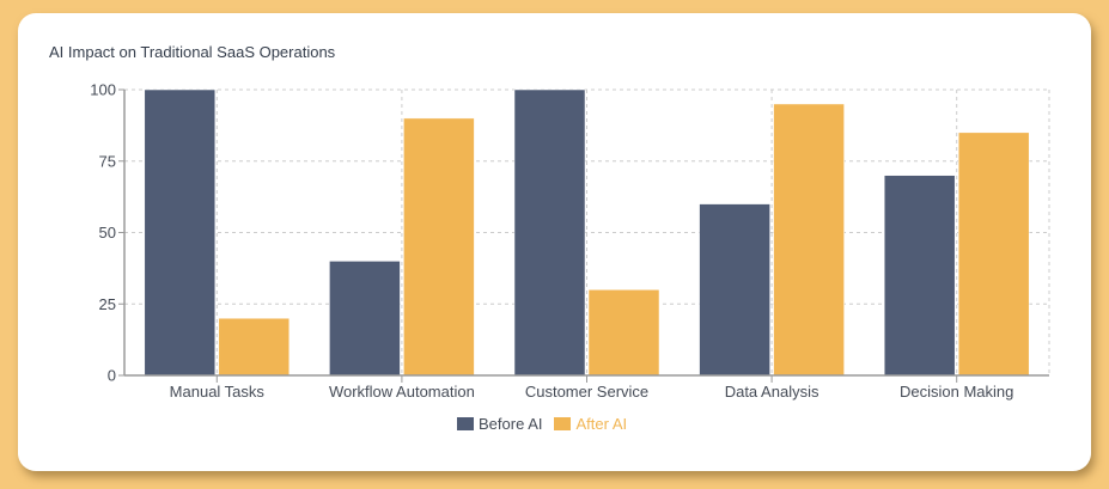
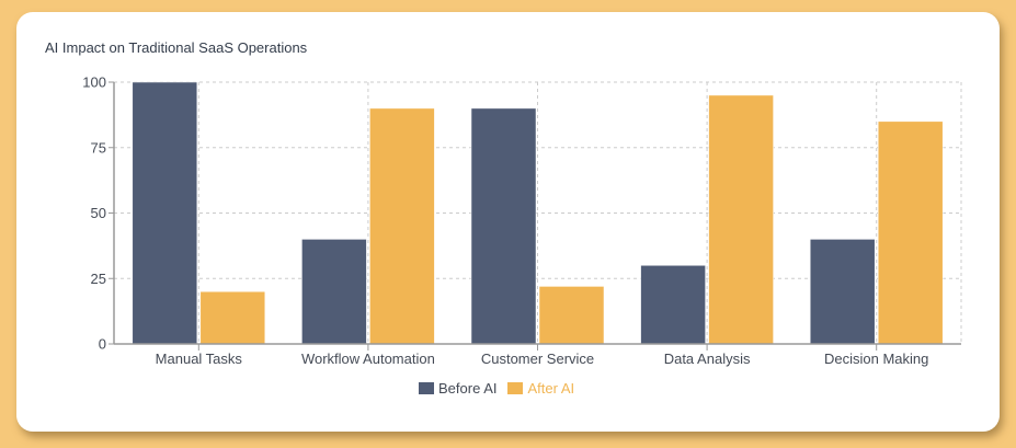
Before AI/Customer Service: 100 -> 90
After AI/Customer Service: 30 -> 22
Before AI/Data Analysis: 60 -> 30
Before AI/Decision Making: 70 -> 40
